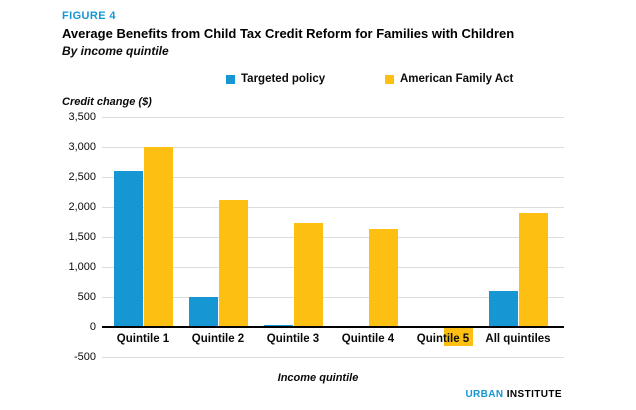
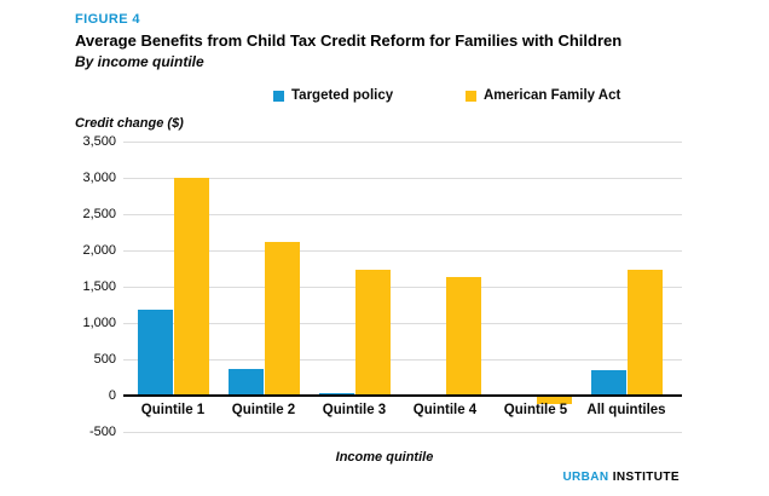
Targeted policy/Quintile 1: 2600 -> 1200
Targeted policy/Quintile 2: 500 -> 400
American Family Act/Quintile 5: -300 -> -100
Targeted policy/All quintiles: 600 -> 400
American Family Act/All quintiles: 1900 -> 1700
